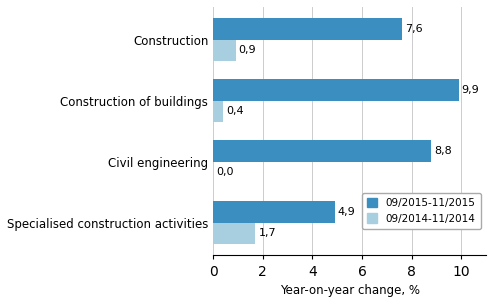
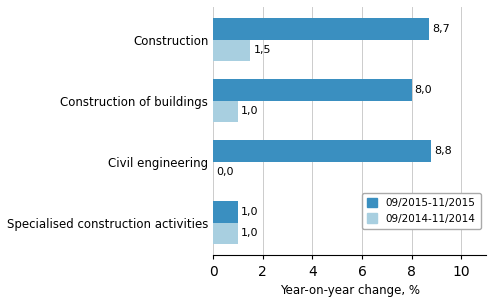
09/2015-11/2015/Construction: 7,6 -> 8,7
09/2014-11/2014/Construction: 0,9 -> 1,5
09/2015-11/2015/Construction of buildings: 9,9 -> 8,0
09/2014-11/2014/Construction of buildings: 0,4 -> 1,0
09/2015-11/2015/Specialised construction activities: 4,9 -> 1,0
09/2014-11/2014/Specialised construction activities: 1,7 -> 1,0
